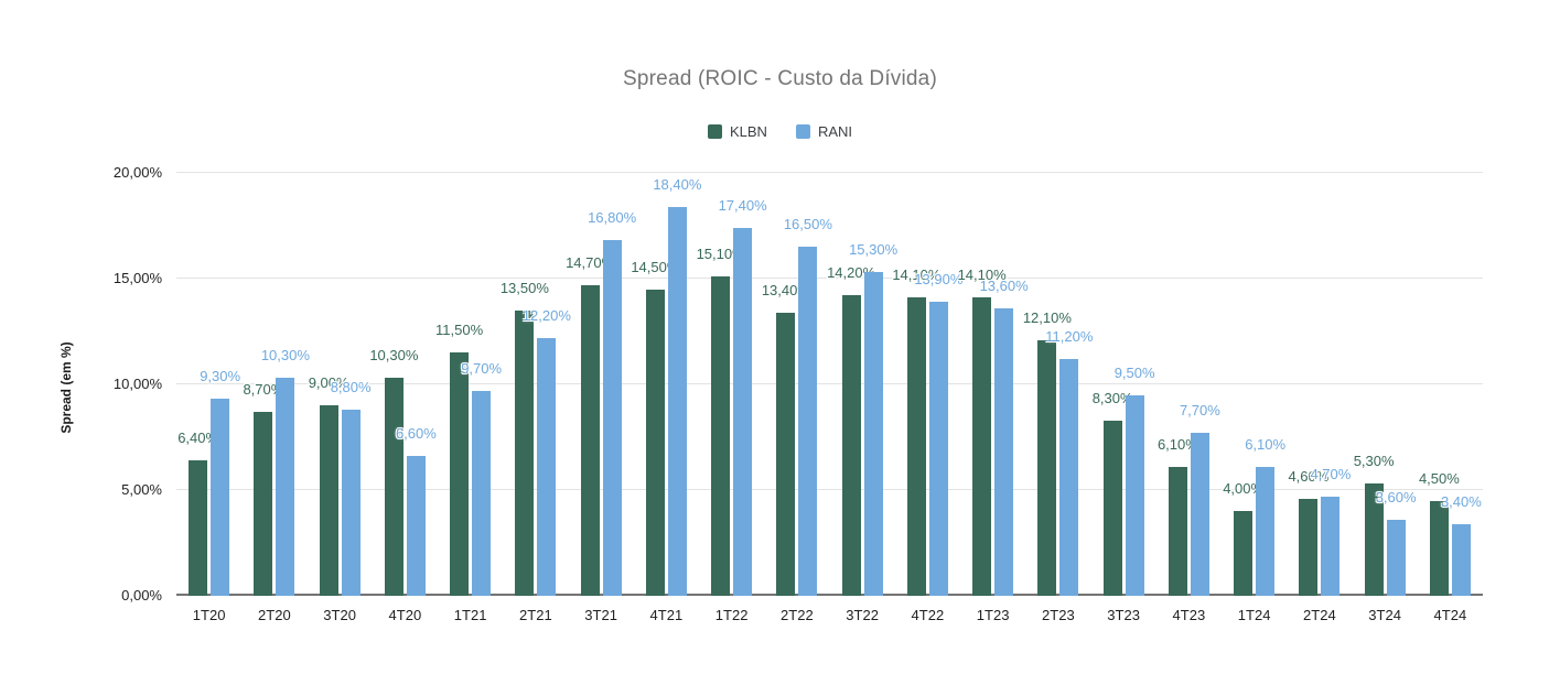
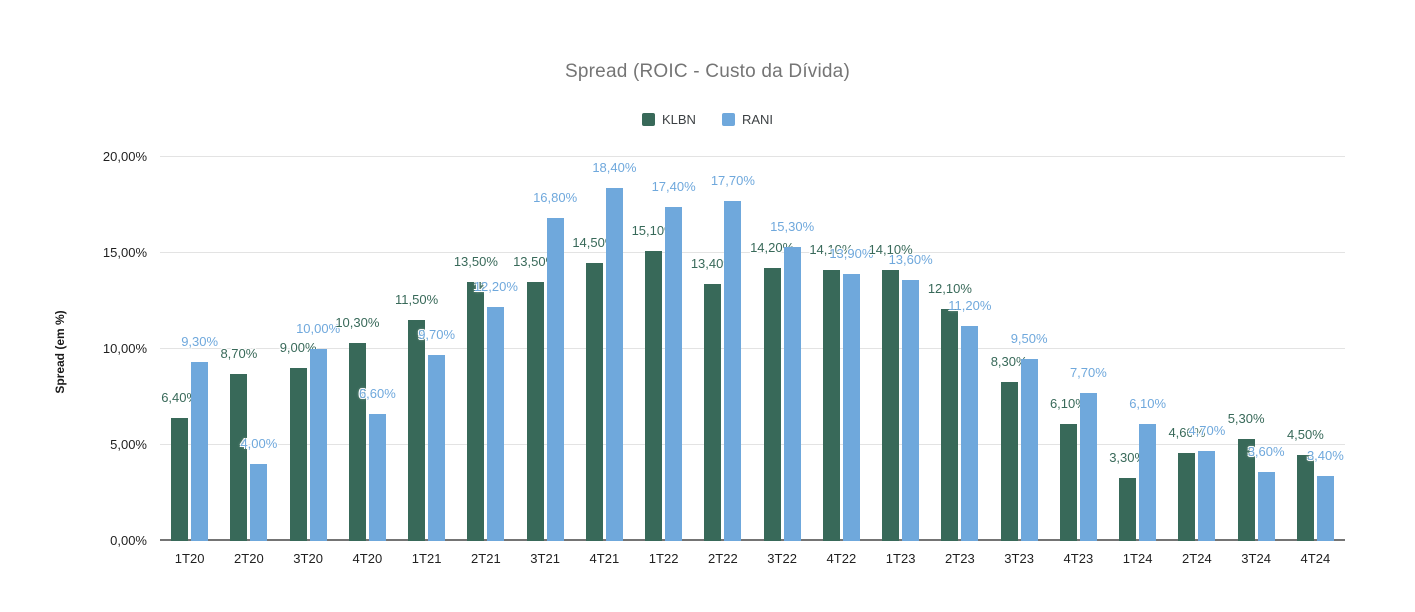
RANI/2T20: 10,30% -> 4,00%
RANI/3T20: 8,80% -> 10,00%
KLBN/3T21: 14,70% -> 13,50%
RANI/2T22: 16,50% -> 17,70%
KLBN/1T24: 4,00% -> 3,30%
